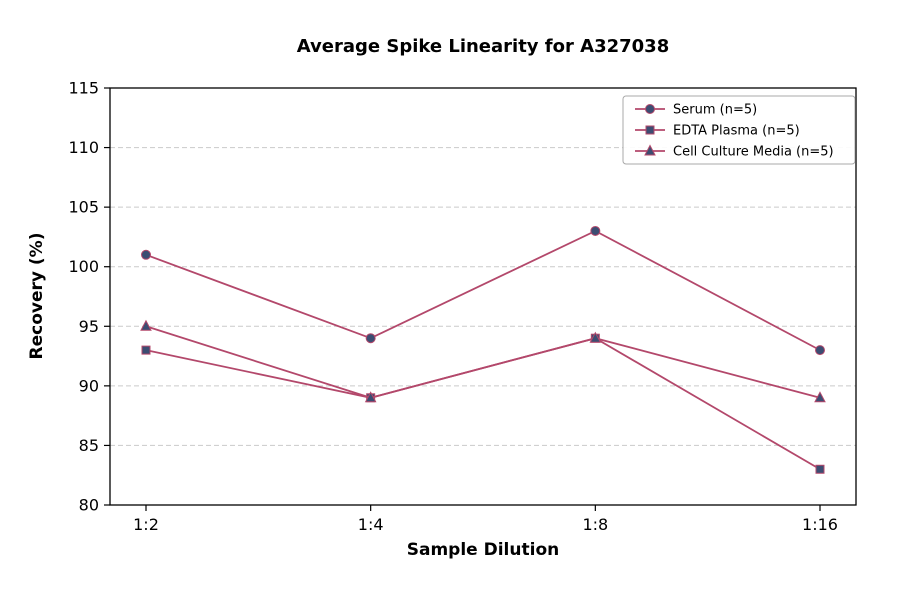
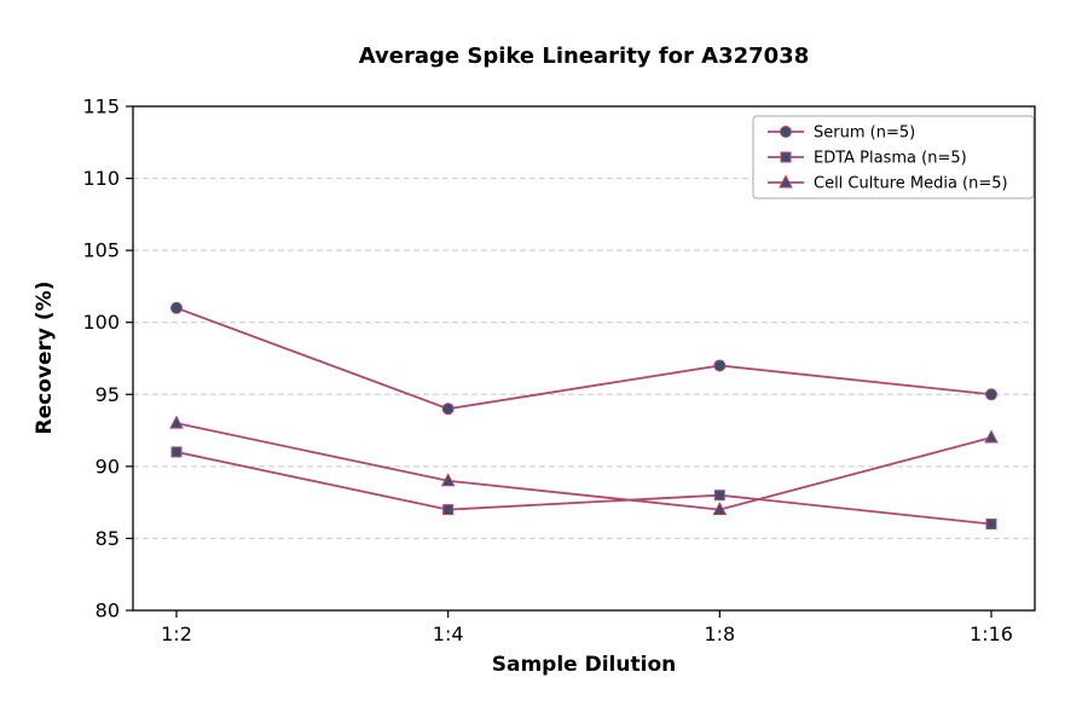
EDTA Plasma (n=5)/1:2: 93 -> 91
Cell Culture Media (n=5)/1:2: 95 -> 93
EDTA Plasma (n=5)/1:4: 89 -> 87
Serum (n=5)/1:8: 103 -> 97
EDTA Plasma (n=5)/1:8: 94 -> 88
Cell Culture Media (n=5)/1:8: 94 -> 87
Serum (n=5)/1:16: 93 -> 95
EDTA Plasma (n=5)/1:16: 83 -> 86
Cell Culture Media (n=5)/1:16: 89 -> 92
